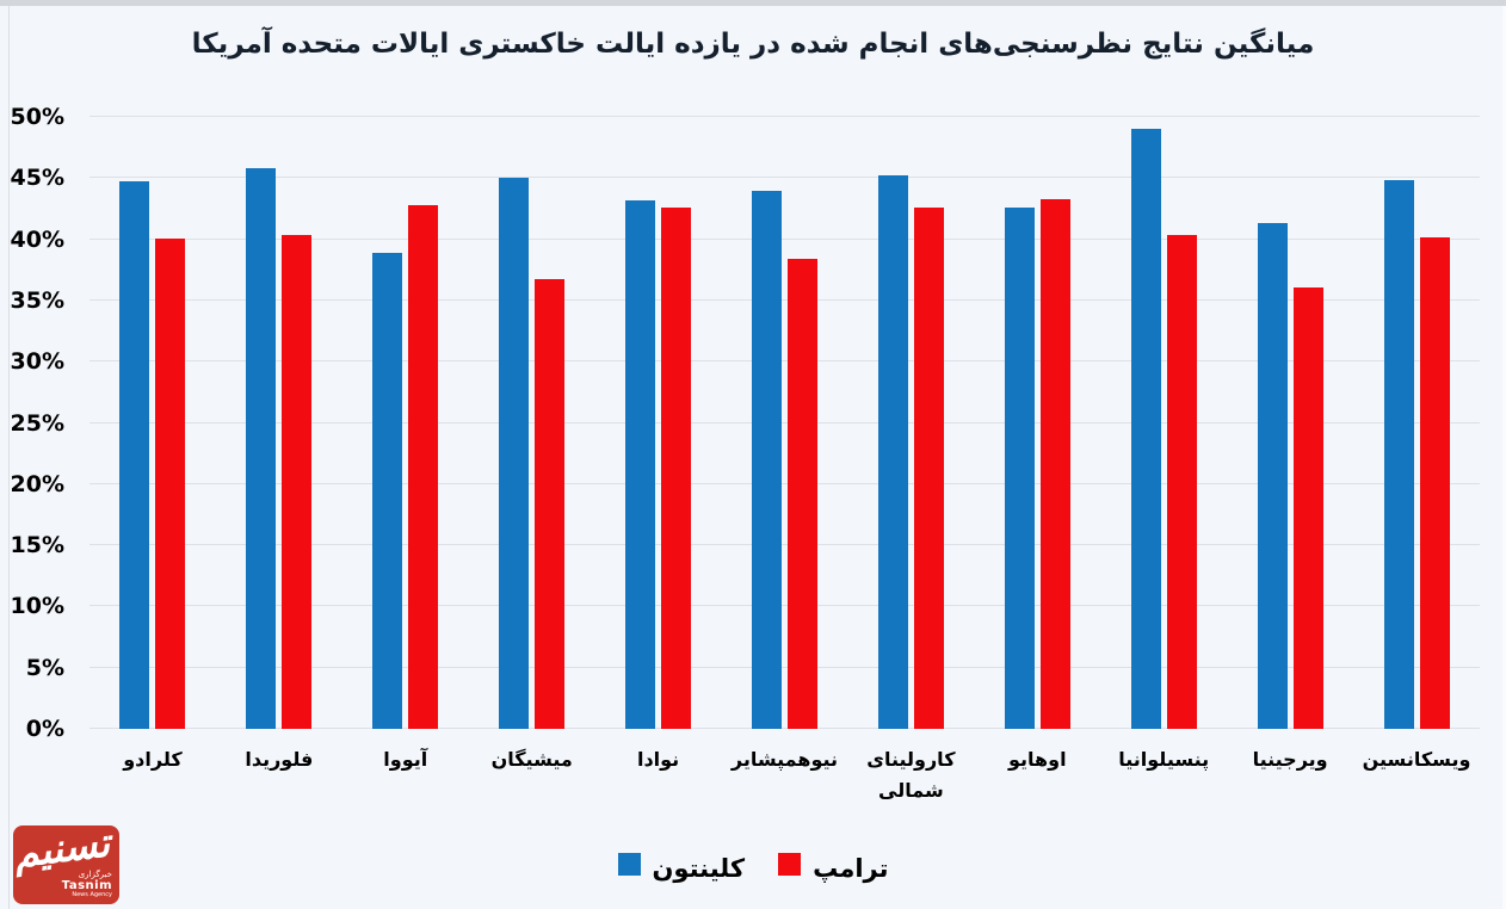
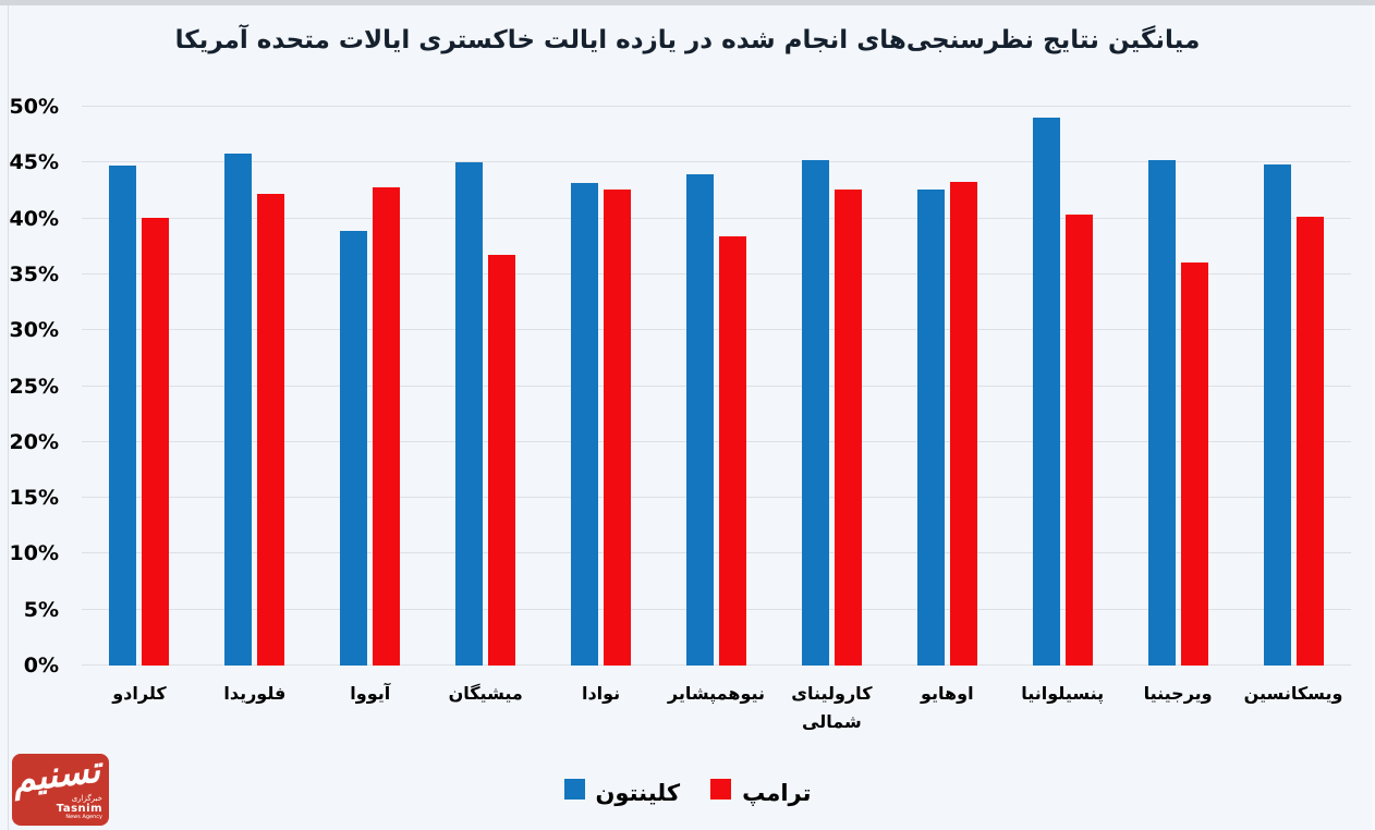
ترامپ/فلوریدا: 40.4% -> 42.2%
کلینتون/ویرجینیا: 41.3% -> 45.2%
